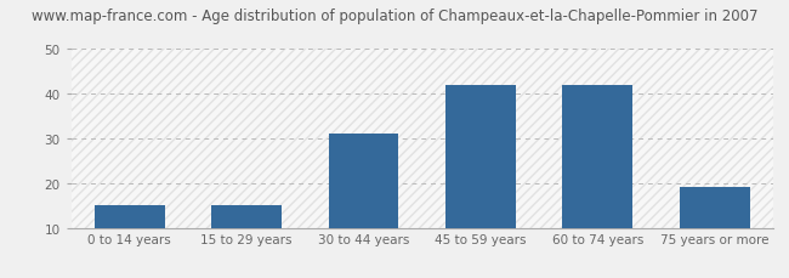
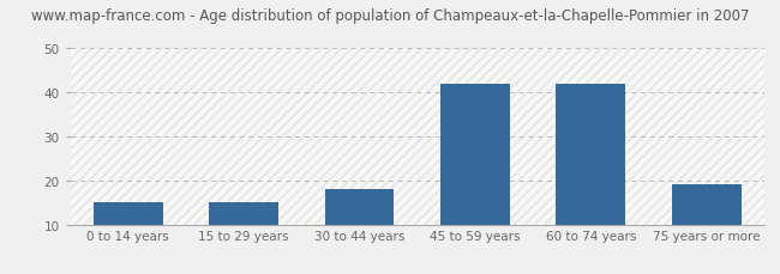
30 to 44 years: 31 -> 18
